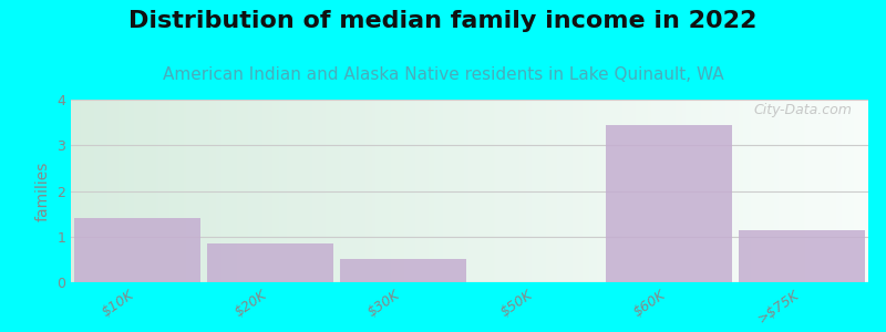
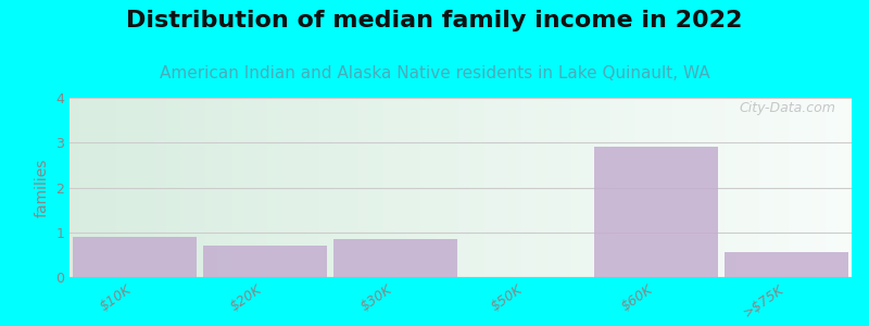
$10K: 1.40 -> 0.90
$20K: 0.85 -> 0.70
$30K: 0.50 -> 0.85
$60K: 3.45 -> 2.90
>$75K: 1.15 -> 0.55
